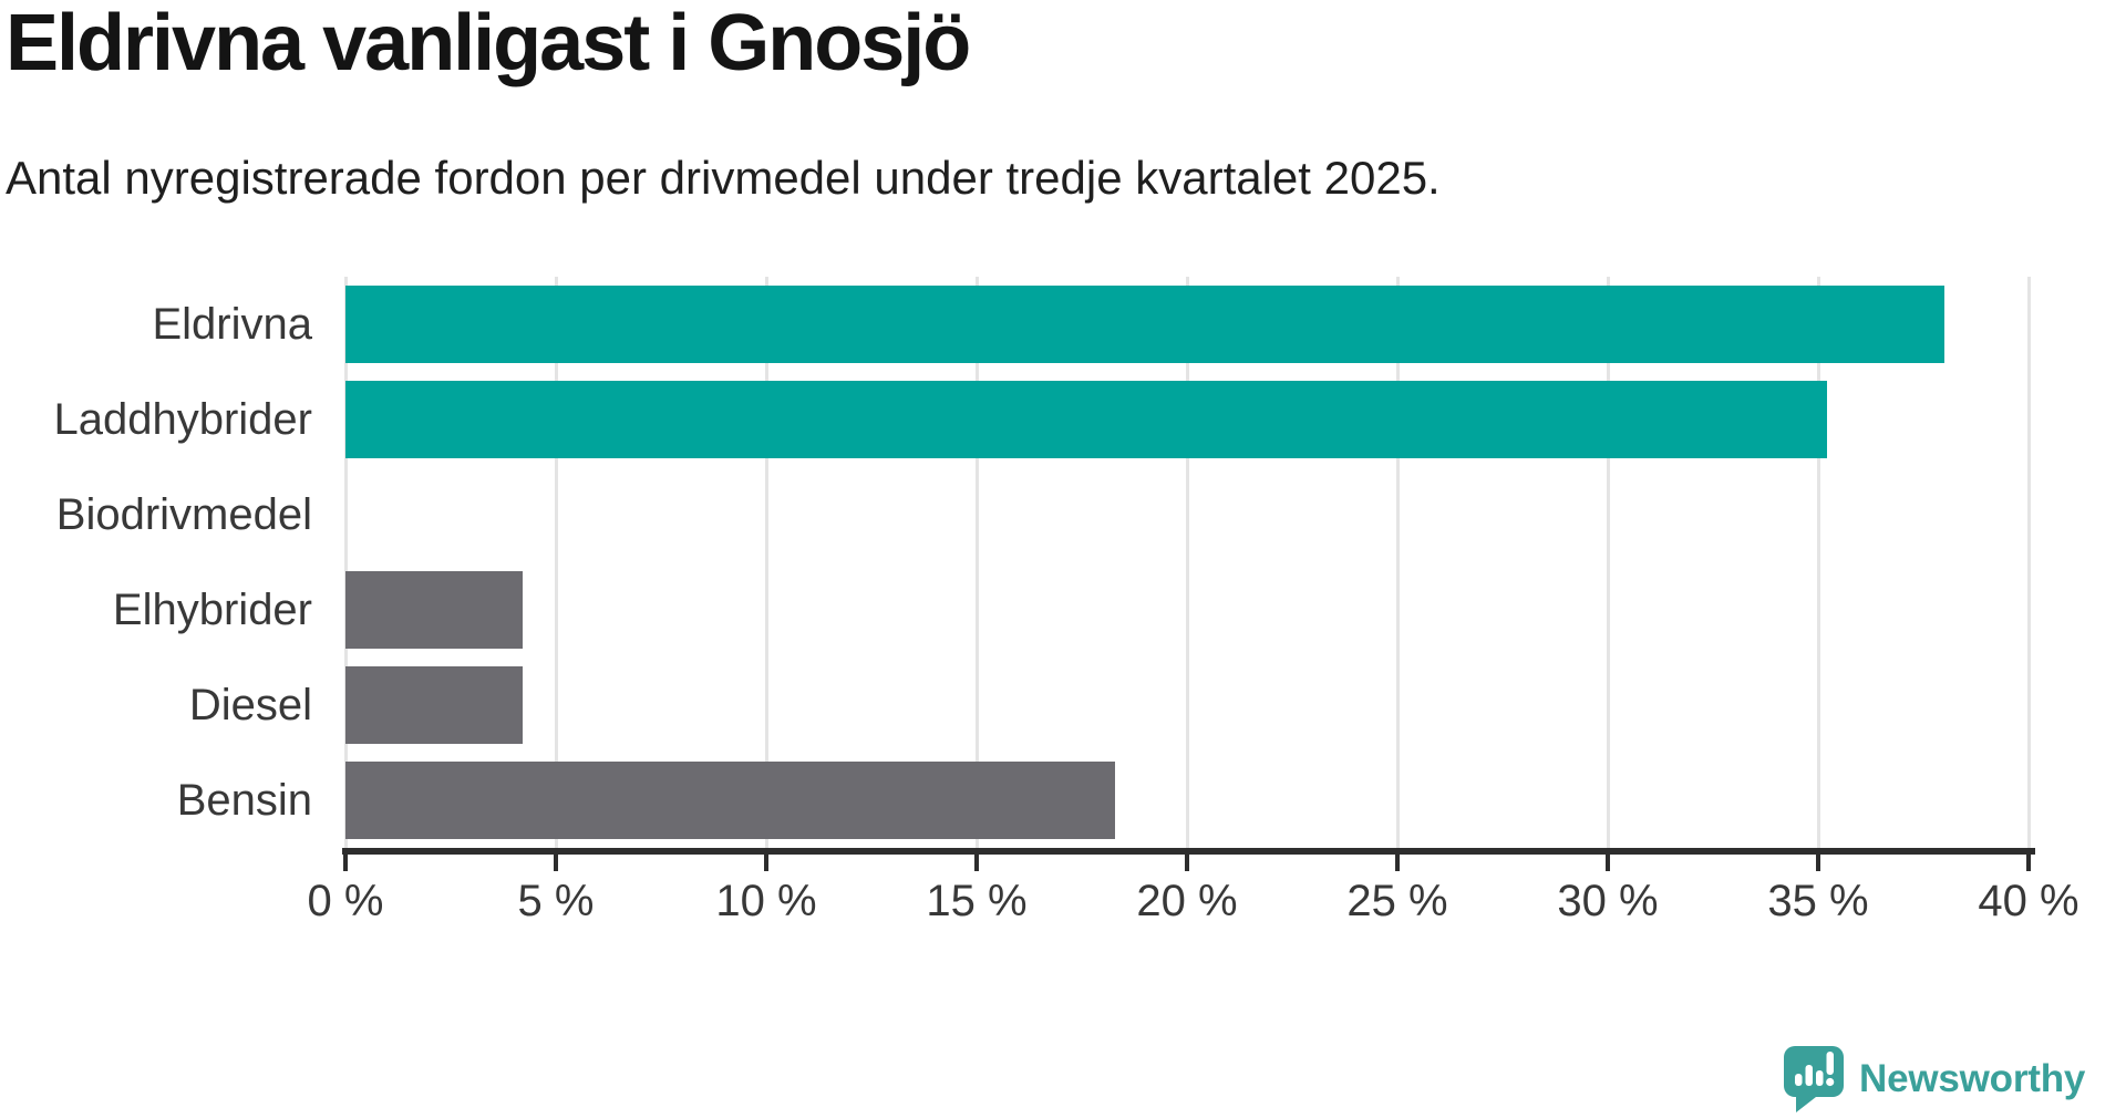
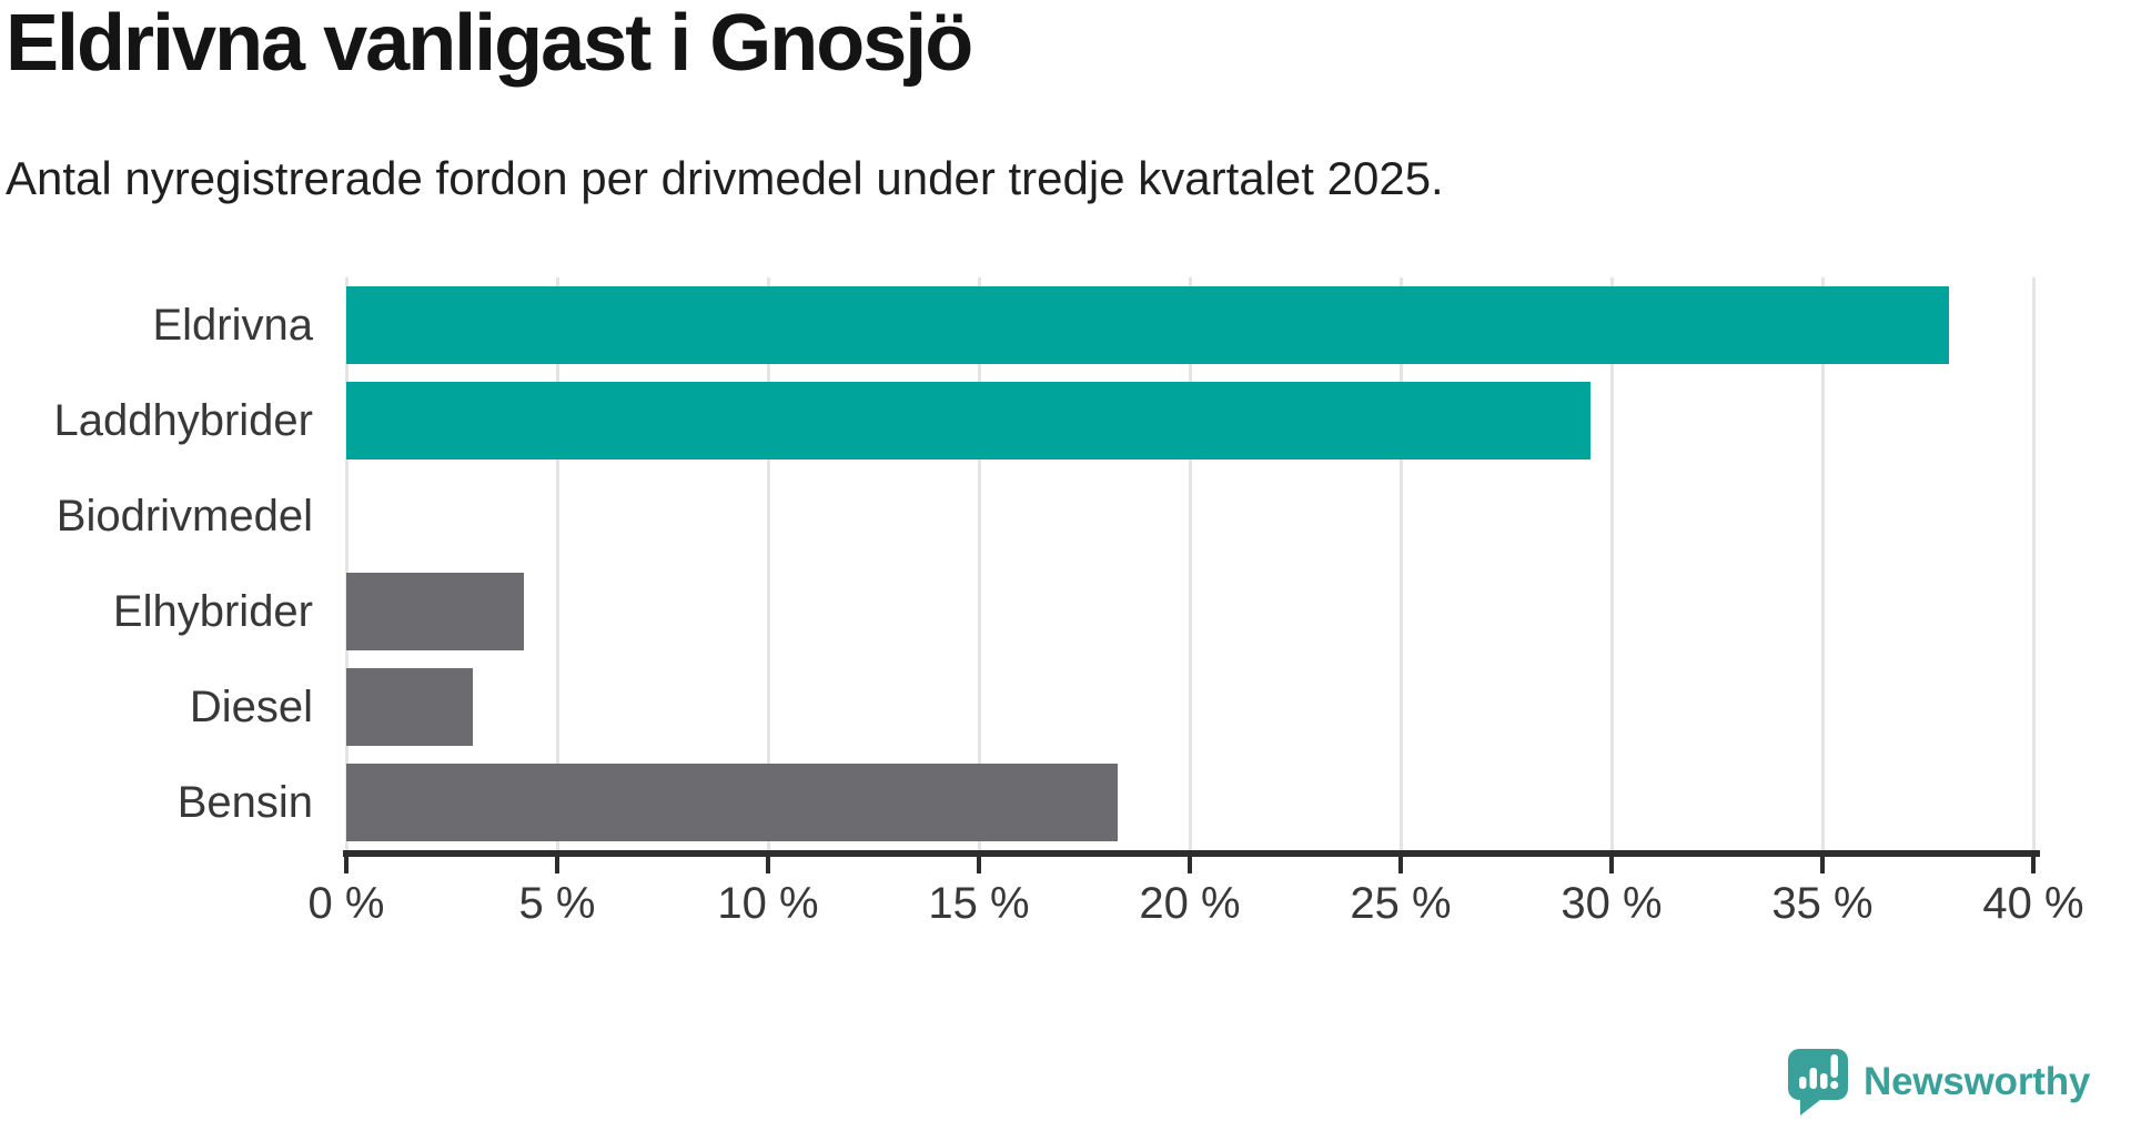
Laddhybrider: 35.2% -> 29.5%
Diesel: 4.2% -> 3.0%
